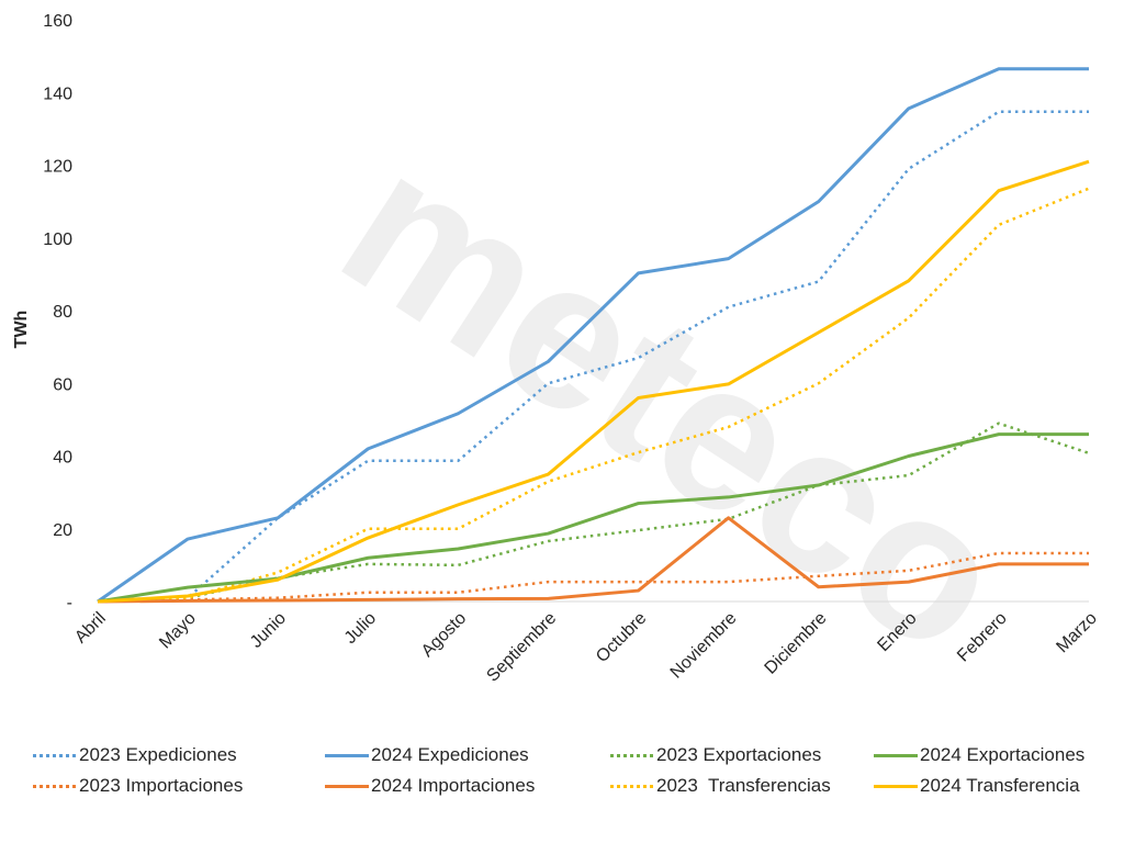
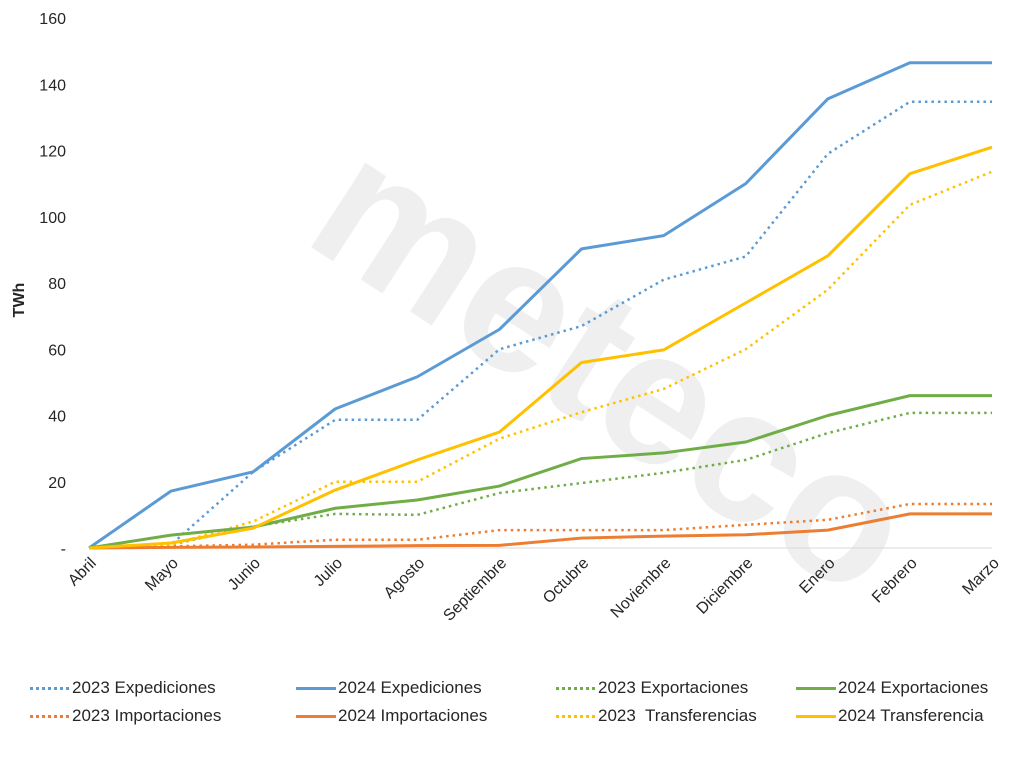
2024 Importaciones/Noviembre: 23 -> 4
2023 Exportaciones/Diciembre: 32 -> 27
2023 Exportaciones/Febrero: 49 -> 41
